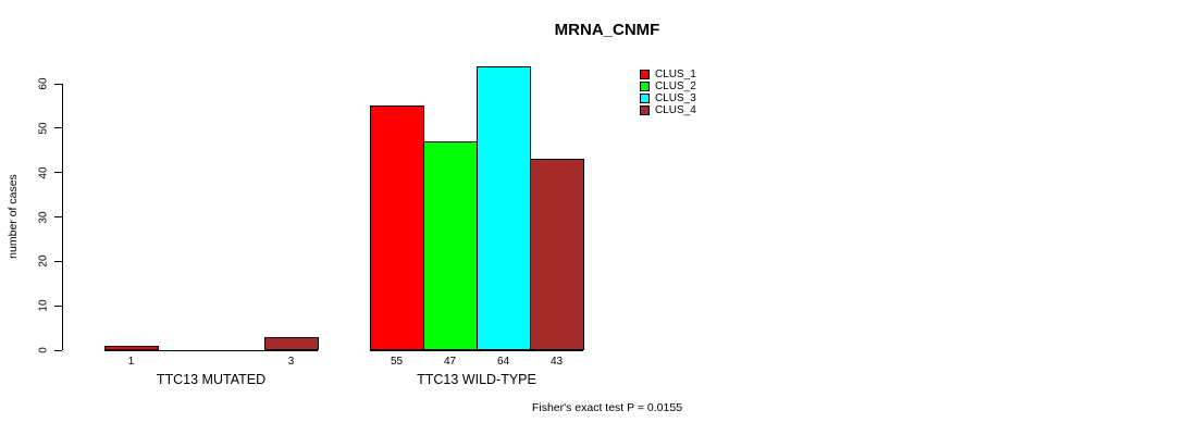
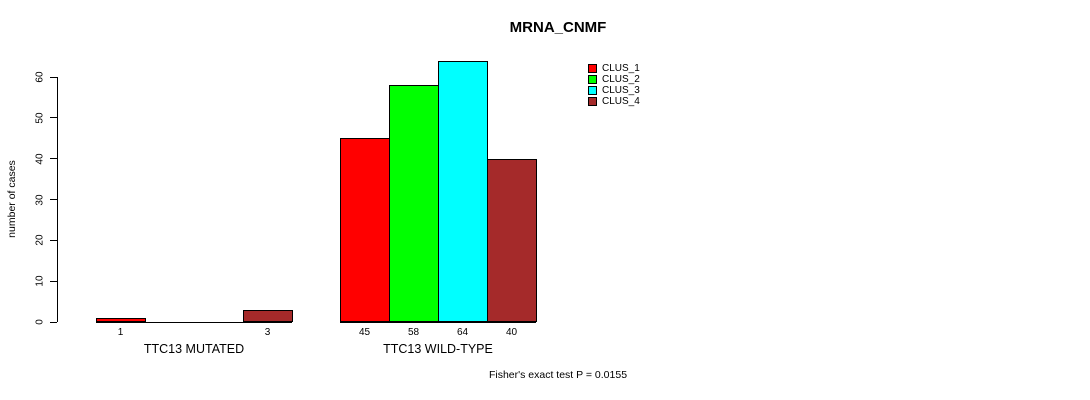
CLUS_1/TTC13 WILD-TYPE: 55 -> 45
CLUS_2/TTC13 WILD-TYPE: 47 -> 58
CLUS_4/TTC13 WILD-TYPE: 43 -> 40
